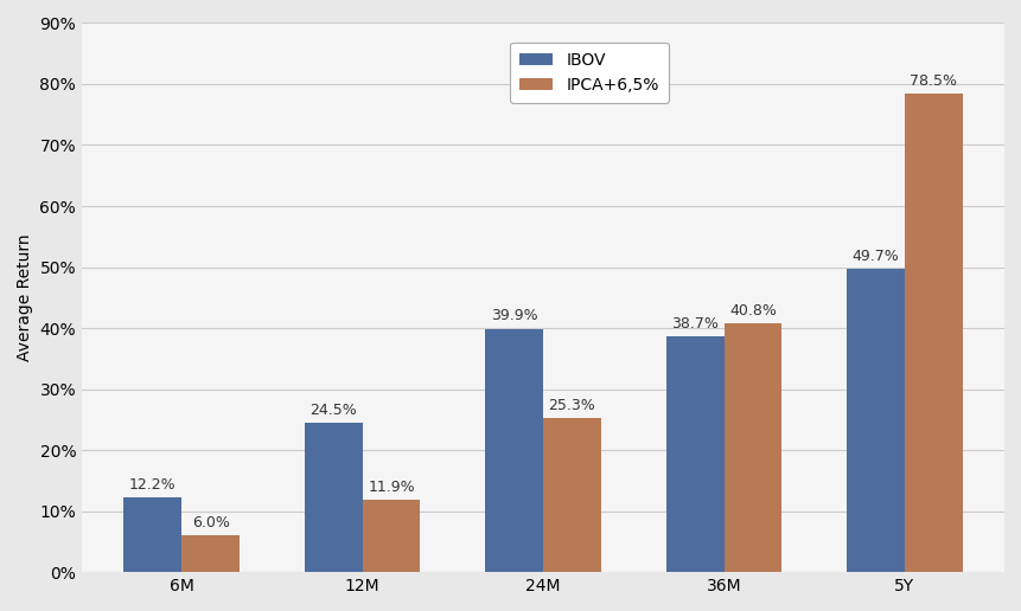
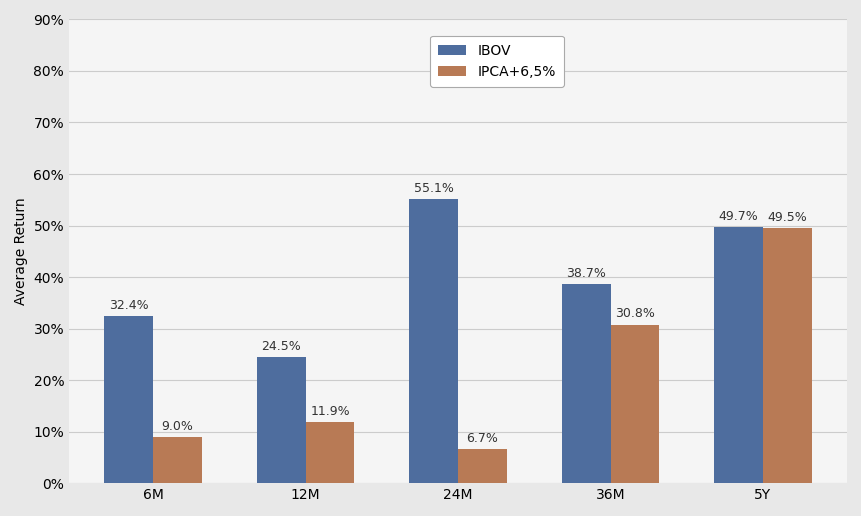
IBOV/6M: 12.2% -> 32.4%
IPCA+6,5%/6M: 6.0% -> 9.0%
IBOV/24M: 39.9% -> 55.1%
IPCA+6,5%/24M: 25.3% -> 6.7%
IPCA+6,5%/36M: 40.8% -> 30.8%
IPCA+6,5%/5Y: 78.5% -> 49.5%
